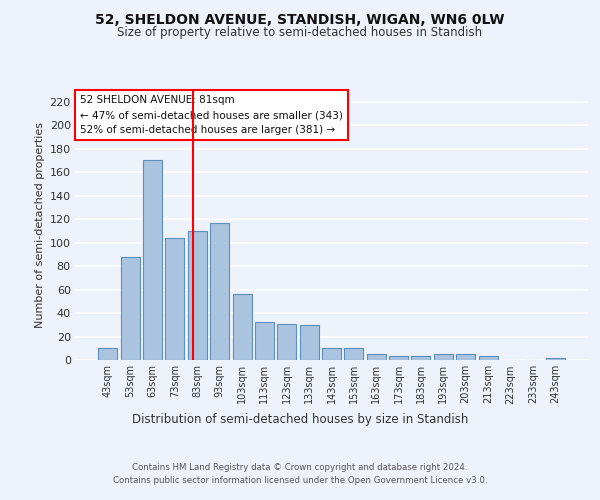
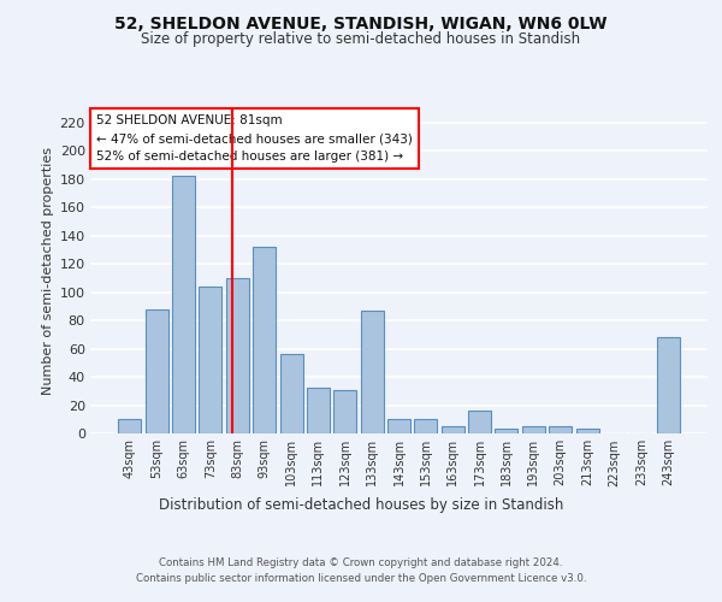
63sqm: 170 -> 182
93sqm: 117 -> 132
133sqm: 30 -> 87
173sqm: 3 -> 16
243sqm: 2 -> 68
